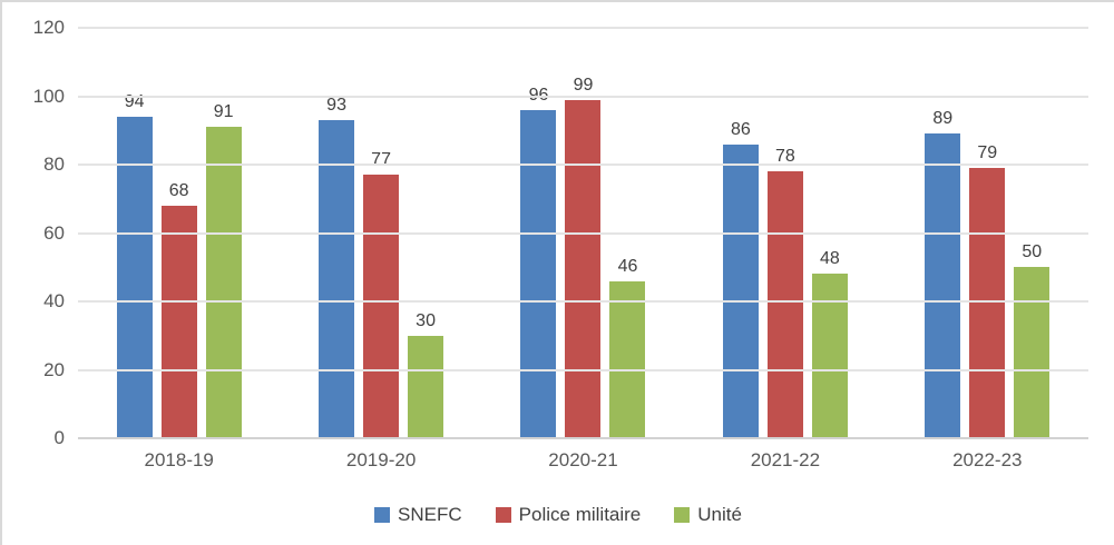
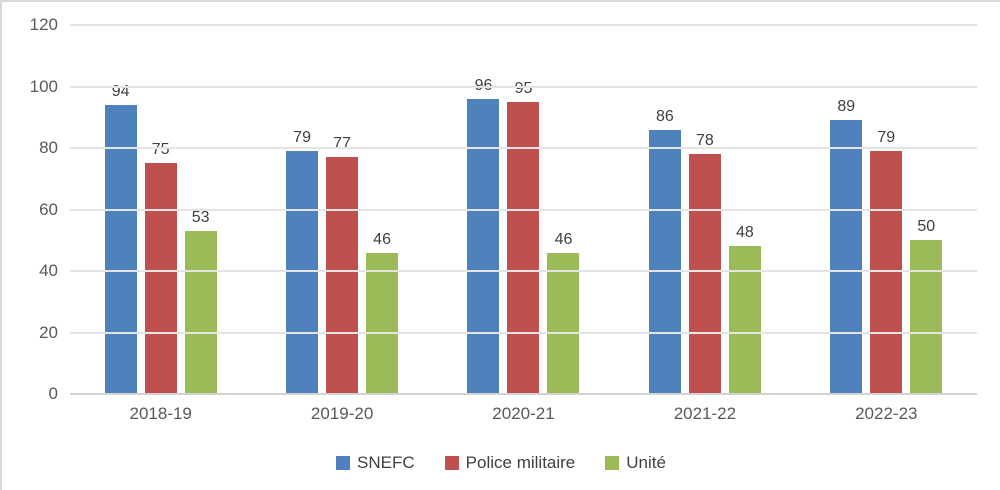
Police militaire/2018-19: 68 -> 75
Unité/2018-19: 91 -> 53
SNEFC/2019-20: 93 -> 79
Unité/2019-20: 30 -> 46
Police militaire/2020-21: 99 -> 95
